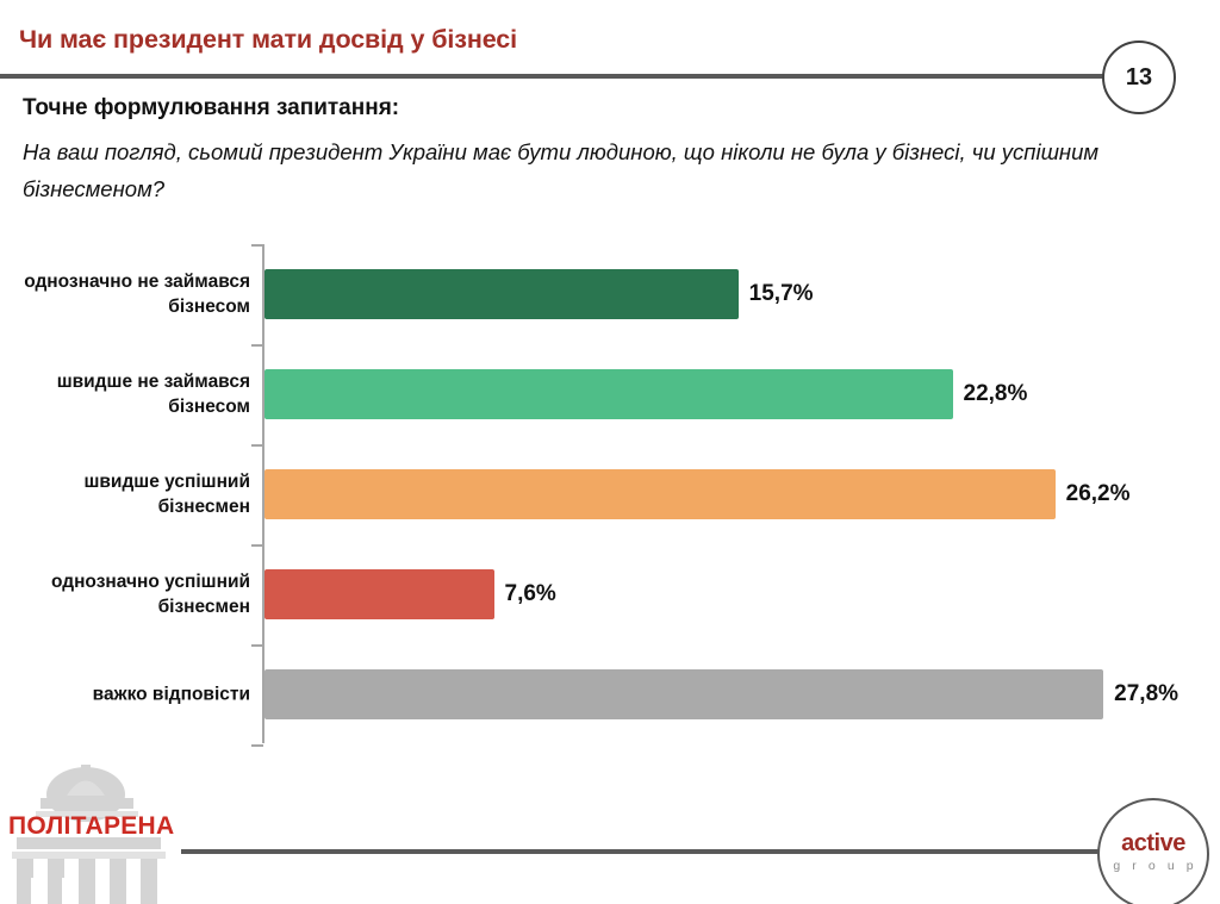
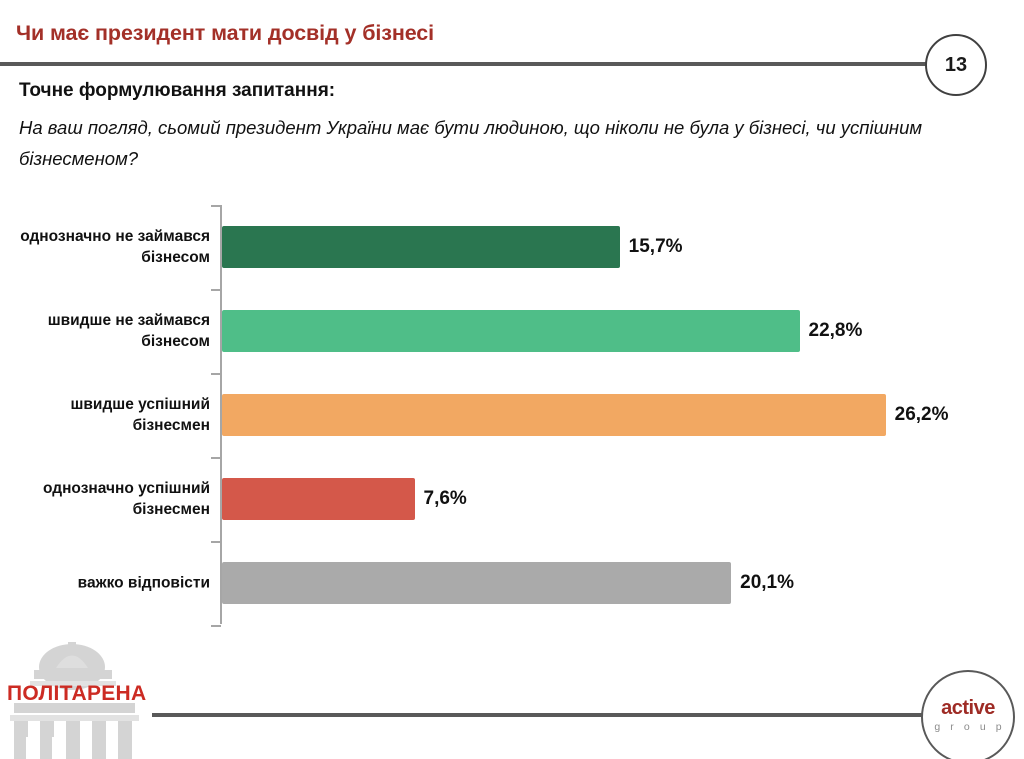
важко відповісти: 27,8% -> 20,1%
